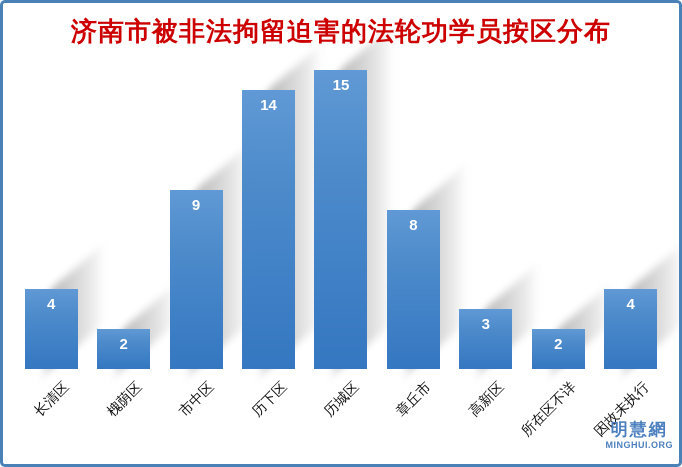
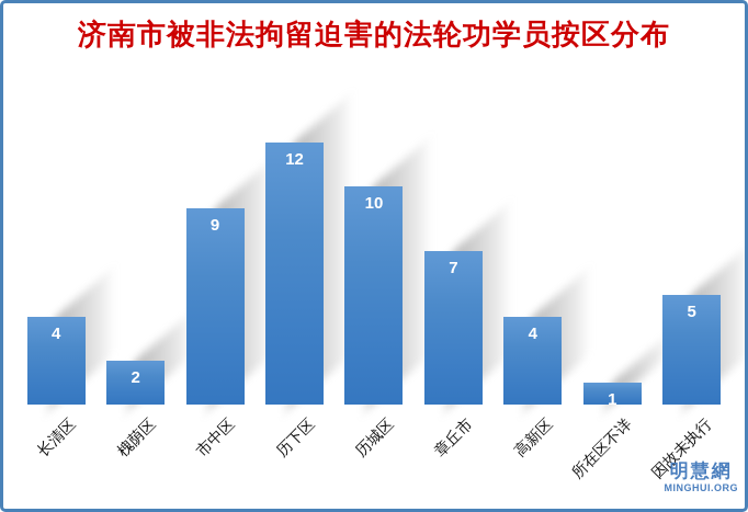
历下区: 14 -> 12
历城区: 15 -> 10
章丘市: 8 -> 7
高新区: 3 -> 4
所在区不详: 2 -> 1
因故未执行: 4 -> 5
